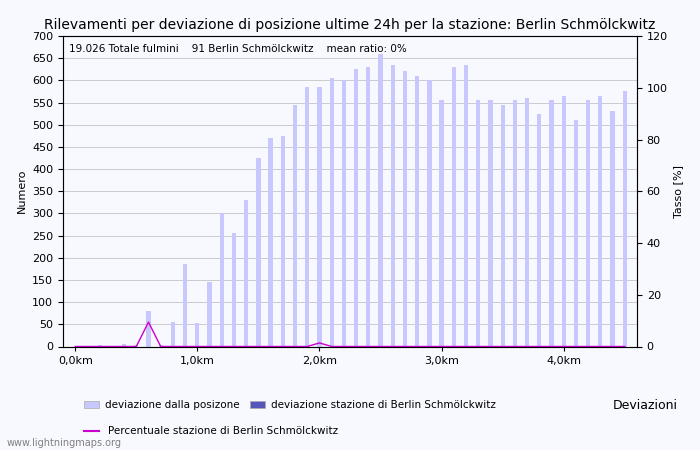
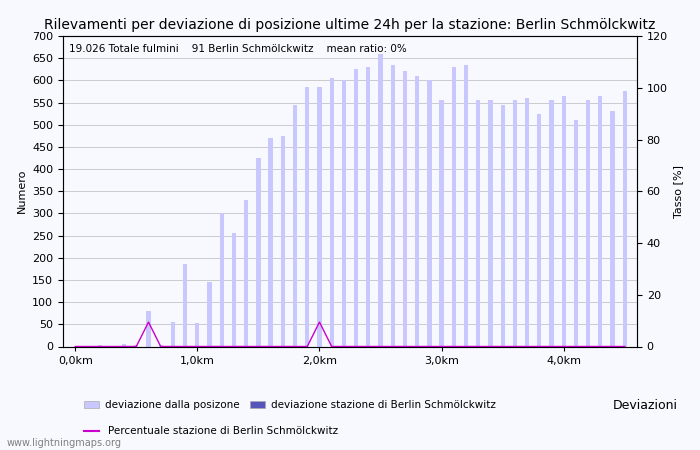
Percentuale stazione di Berlin Schmölckwitz/2,0km: 8 -> 55
